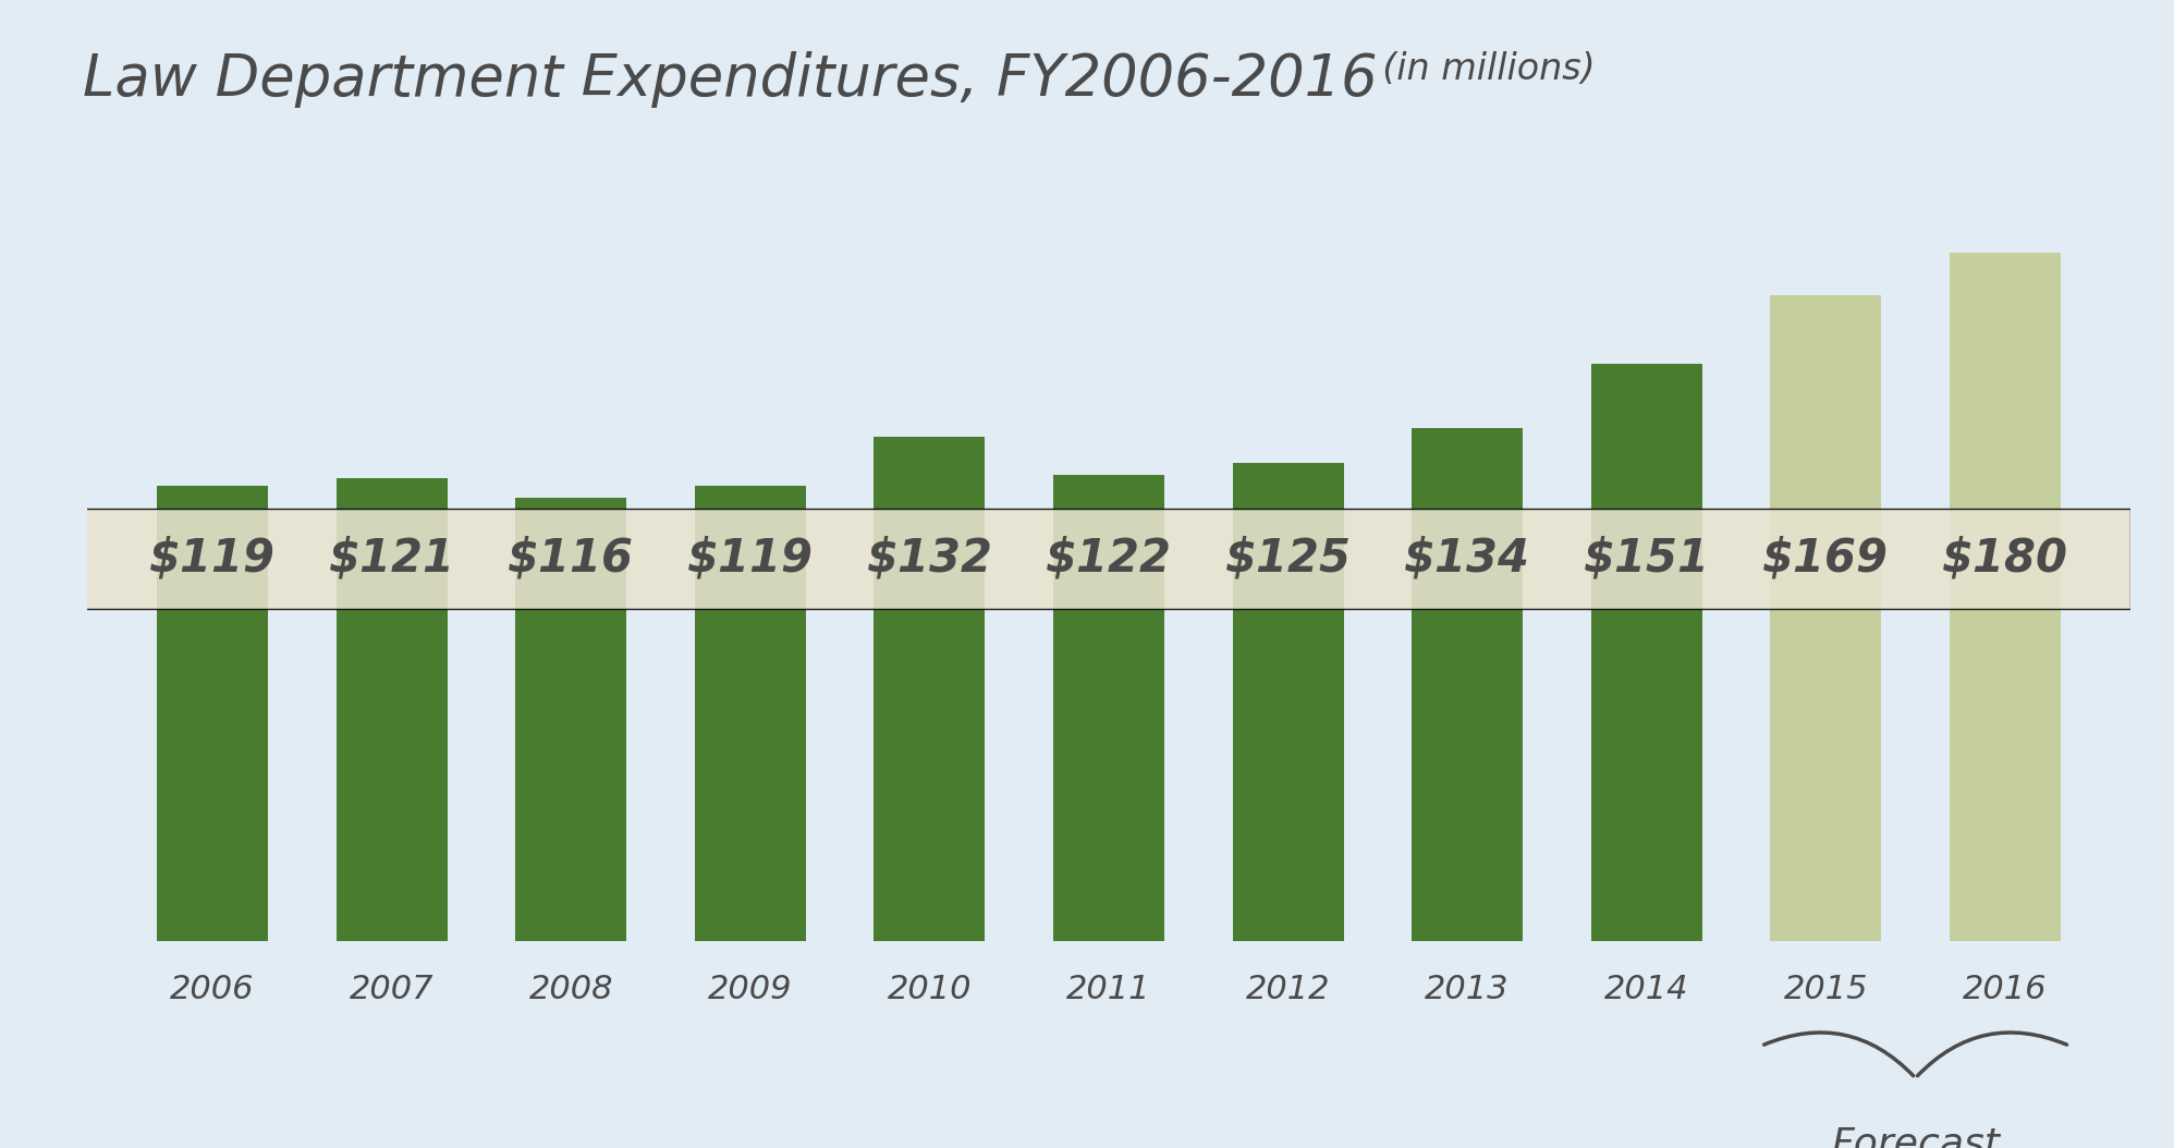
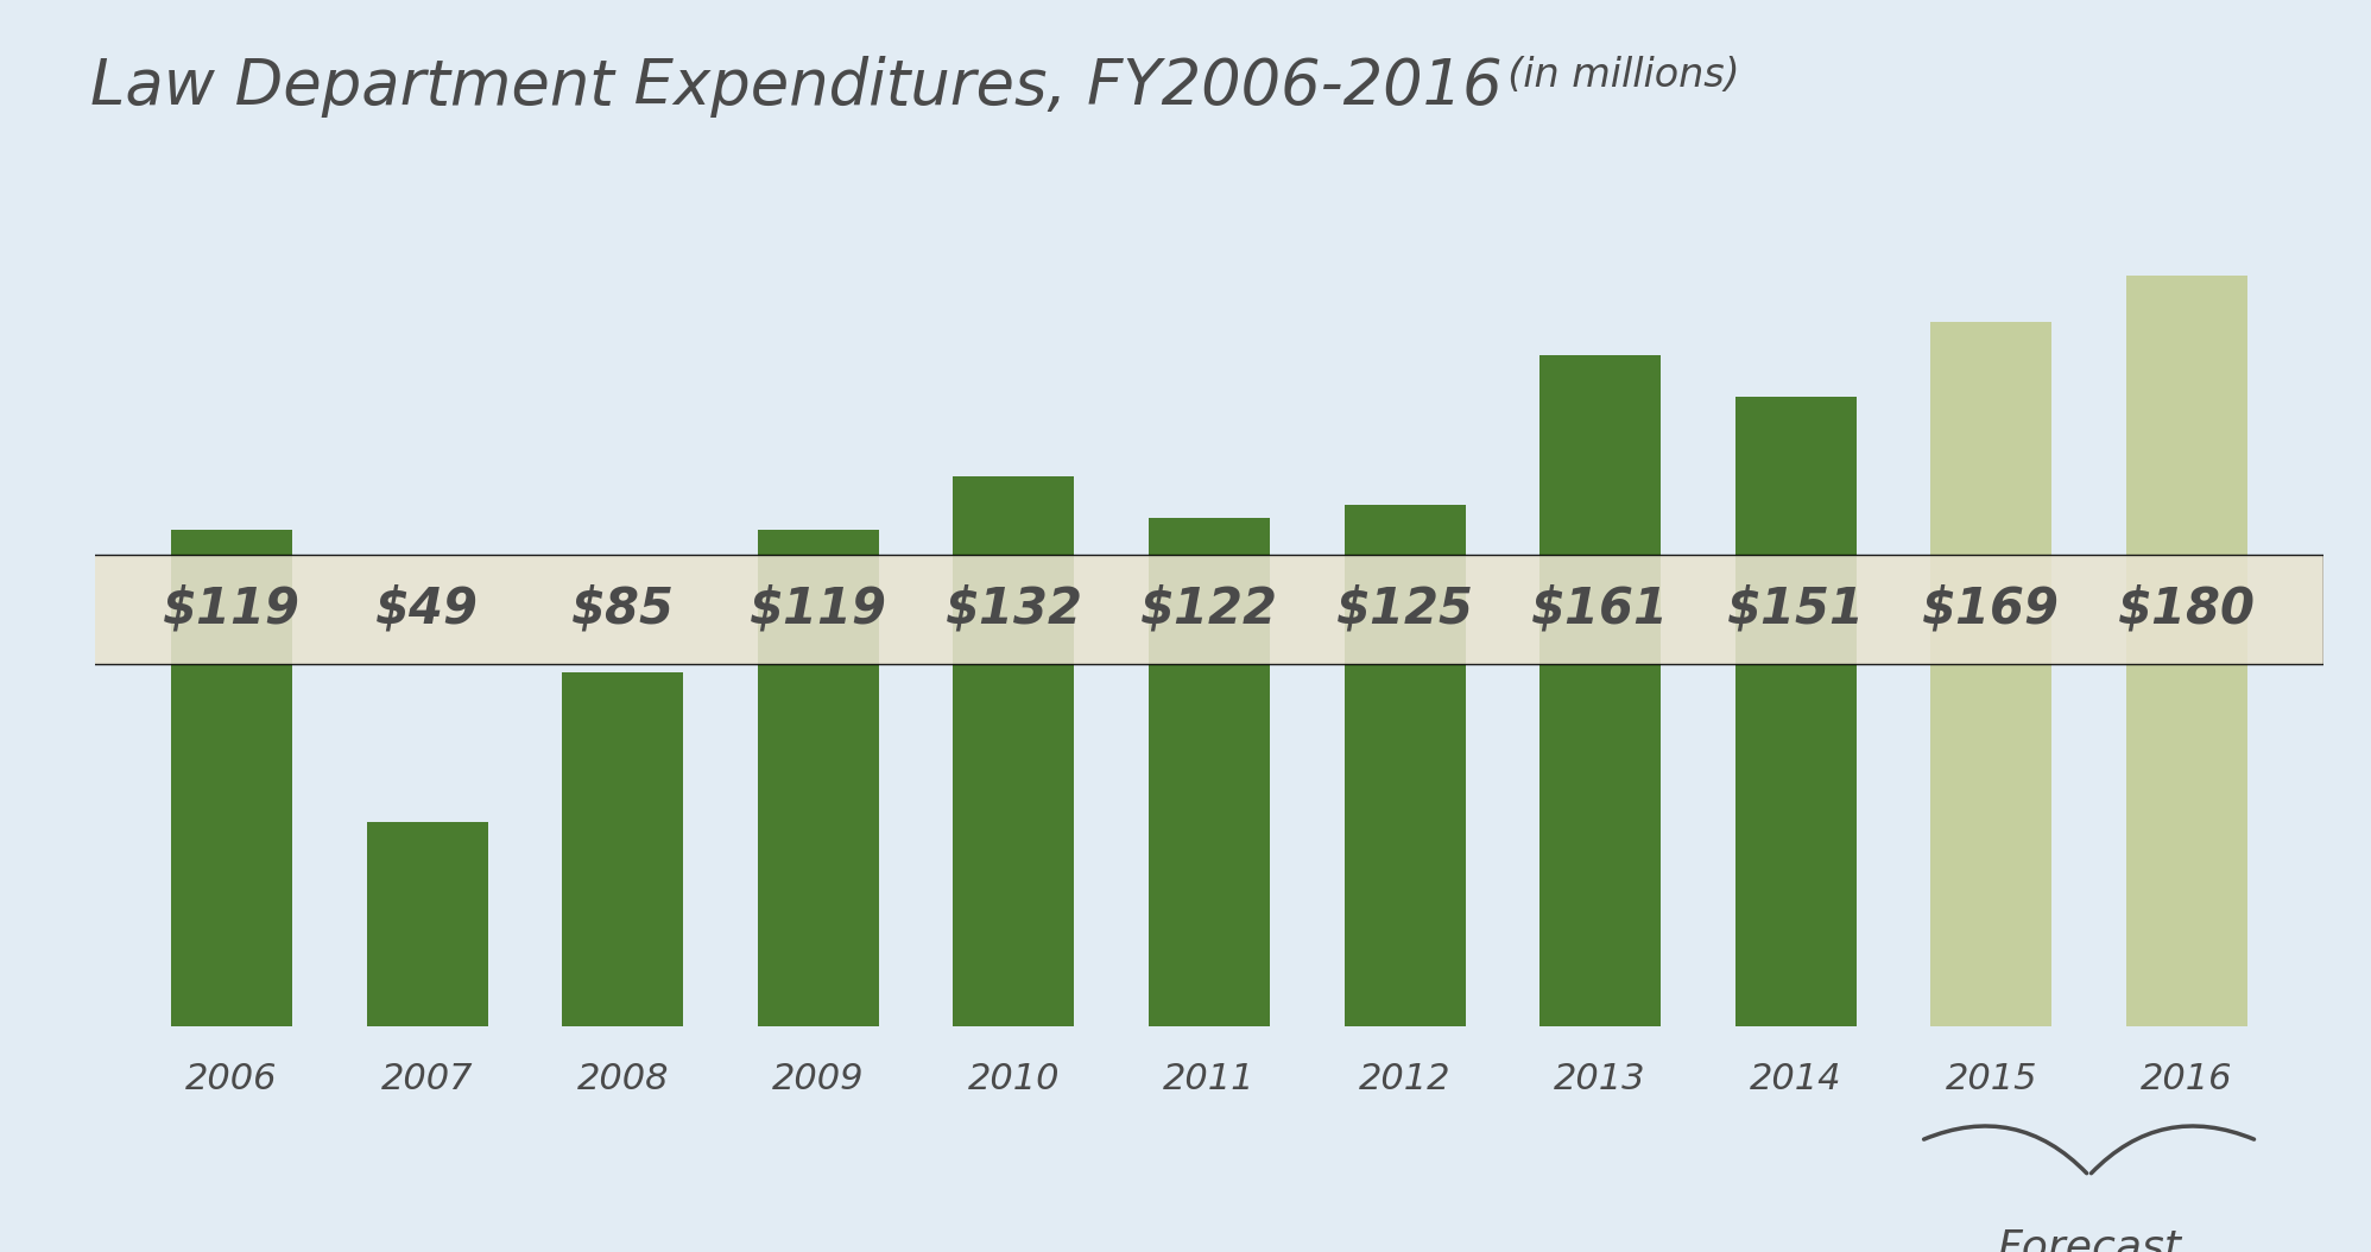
2007: $121 -> $49
2008: $116 -> $85
2013: $134 -> $161
